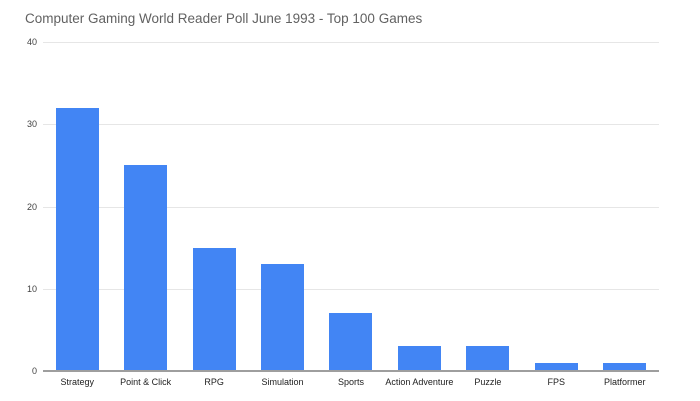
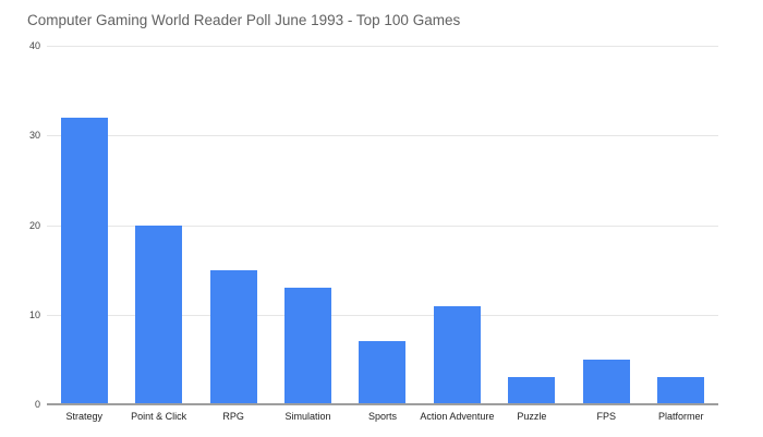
Point & Click: 25 -> 20
Action Adventure: 3 -> 11
FPS: 1 -> 5
Platformer: 1 -> 3
